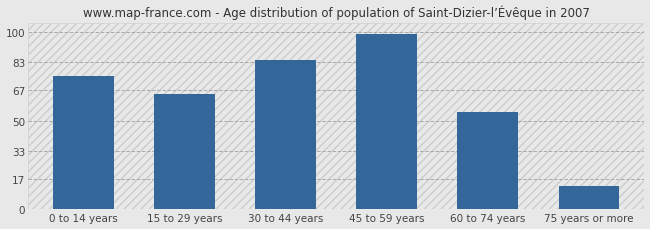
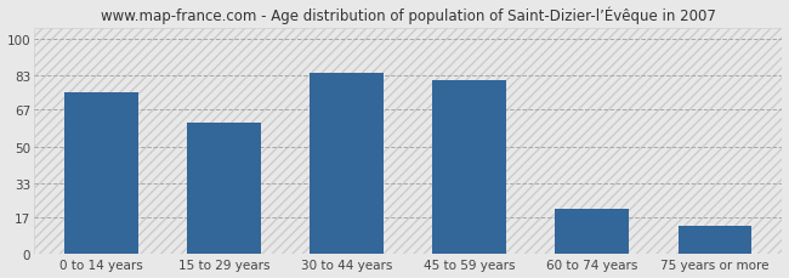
15 to 29 years: 65 -> 61
45 to 59 years: 99 -> 81
60 to 74 years: 55 -> 21
